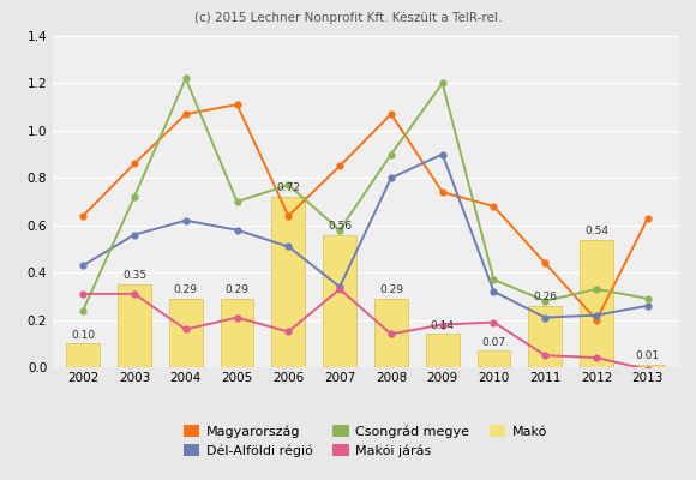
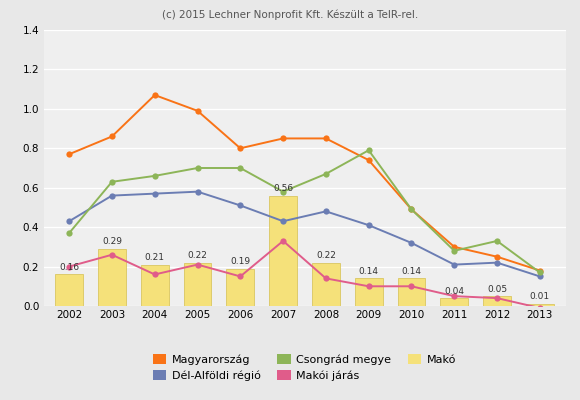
Magyarország/2002: 0.64 -> 0.77
Csongrád megye/2002: 0.24 -> 0.37
Makói járás/2002: 0.31 -> 0.20
Makó/2002: 0.10 -> 0.16
Csongrád megye/2003: 0.72 -> 0.63
Makói járás/2003: 0.31 -> 0.26
Makó/2003: 0.35 -> 0.29
Dél-Alföldi régió/2004: 0.62 -> 0.57
Csongrád megye/2004: 1.22 -> 0.66
Makó/2004: 0.29 -> 0.21
Magyarország/2005: 1.11 -> 0.99
Makó/2005: 0.29 -> 0.22
Magyarország/2006: 0.64 -> 0.80
Csongrád megye/2006: 0.77 -> 0.70
Makó/2006: 0.72 -> 0.19
Dél-Alföldi régió/2007: 0.34 -> 0.43
Magyarország/2008: 1.07 -> 0.85
Dél-Alföldi régió/2008: 0.80 -> 0.48
Csongrád megye/2008: 0.90 -> 0.67
Makó/2008: 0.29 -> 0.22
Dél-Alföldi régió/2009: 0.90 -> 0.41
Csongrád megye/2009: 1.20 -> 0.79
Makói járás/2009: 0.18 -> 0.10
Magyarország/2010: 0.68 -> 0.49
Csongrád megye/2010: 0.37 -> 0.49
Makói járás/2010: 0.19 -> 0.10
Makó/2010: 0.07 -> 0.14
Magyarország/2011: 0.44 -> 0.30
Makó/2011: 0.26 -> 0.04
Magyarország/2012: 0.20 -> 0.25
Makó/2012: 0.54 -> 0.05
Magyarország/2013: 0.63 -> 0.18
Dél-Alföldi régió/2013: 0.26 -> 0.15
Csongrád megye/2013: 0.29 -> 0.17
